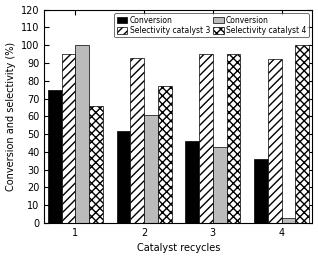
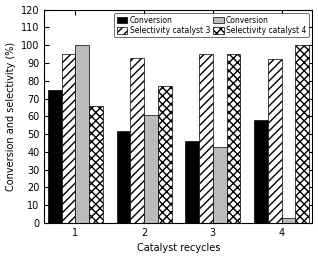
Conversion/4: 36 -> 58
